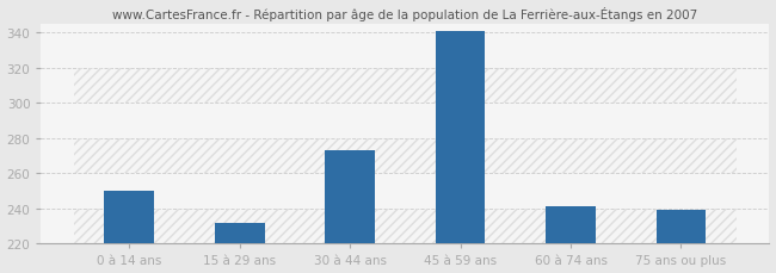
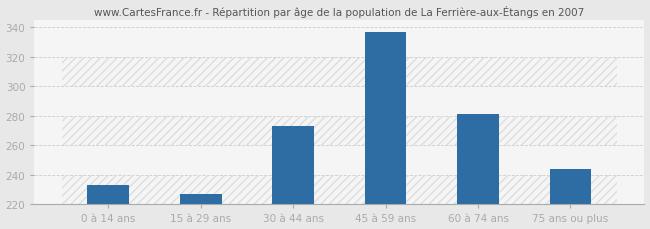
0 à 14 ans: 250 -> 233
15 à 29 ans: 232 -> 227
45 à 59 ans: 341 -> 337
60 à 74 ans: 241 -> 281
75 ans ou plus: 239 -> 244
